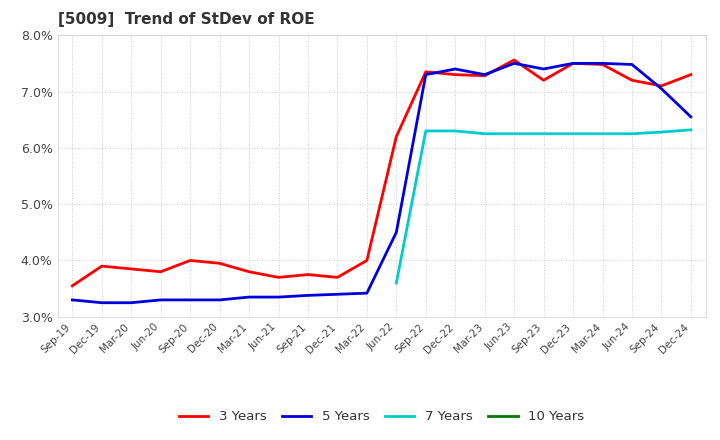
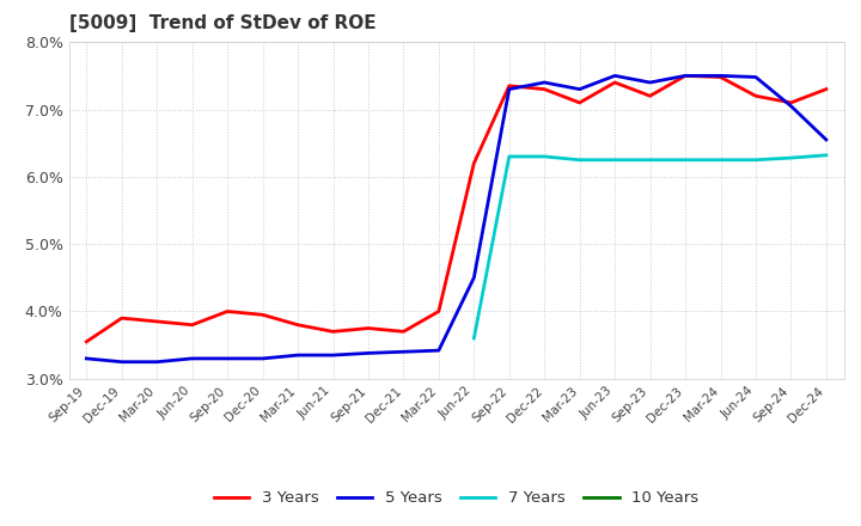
3 Years/Mar-23: 7.28% -> 7.10%
3 Years/Jun-23: 7.56% -> 7.40%
